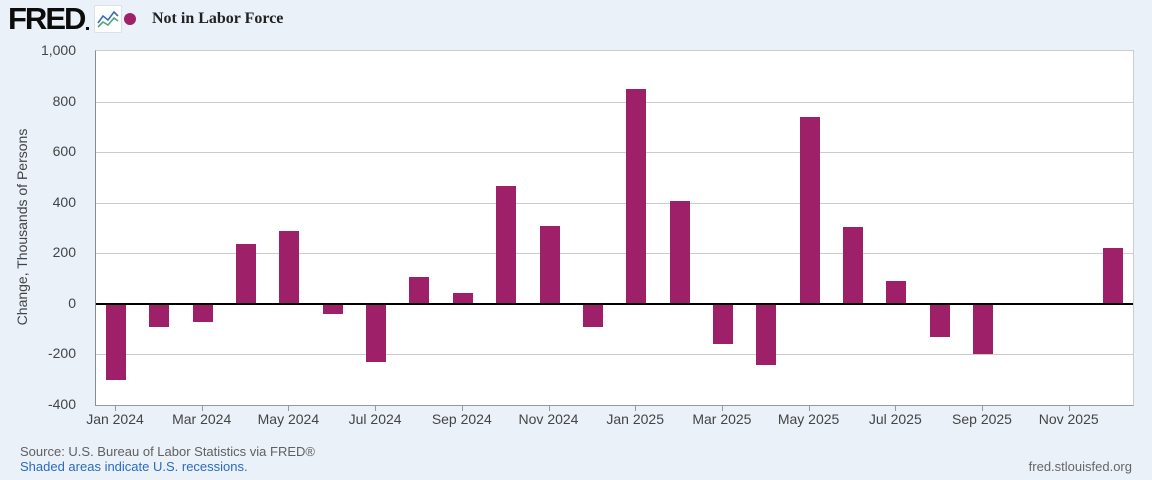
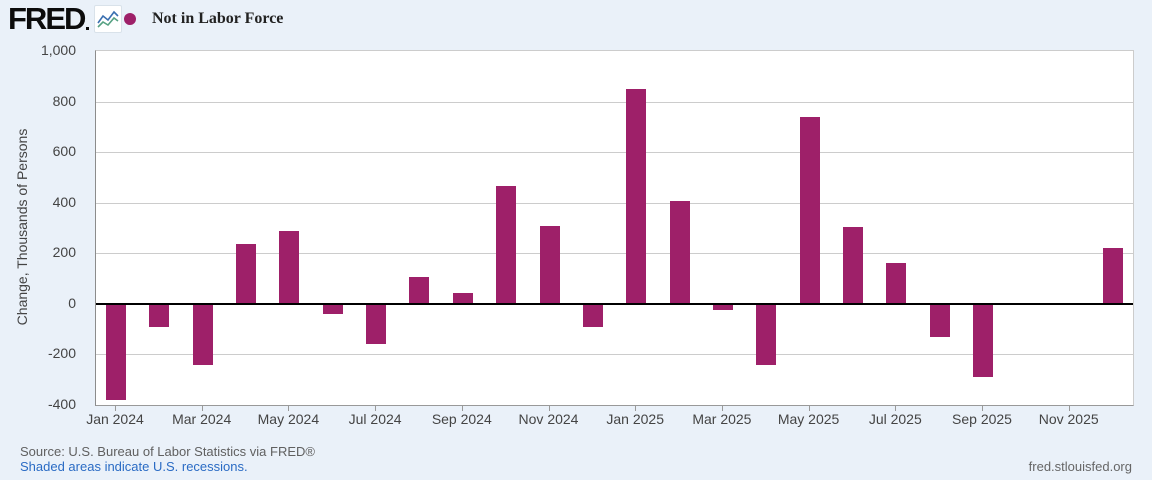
Jan 2024: -300 -> -380
Mar 2024: -70 -> -240
Jul 2024: -230 -> -160
Mar 2025: -160 -> -20
Jul 2025: 90 -> 160
Sep 2025: -200 -> -290
